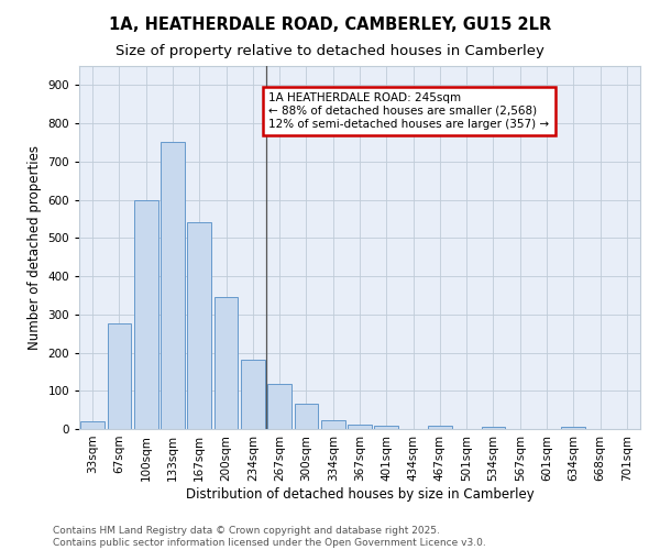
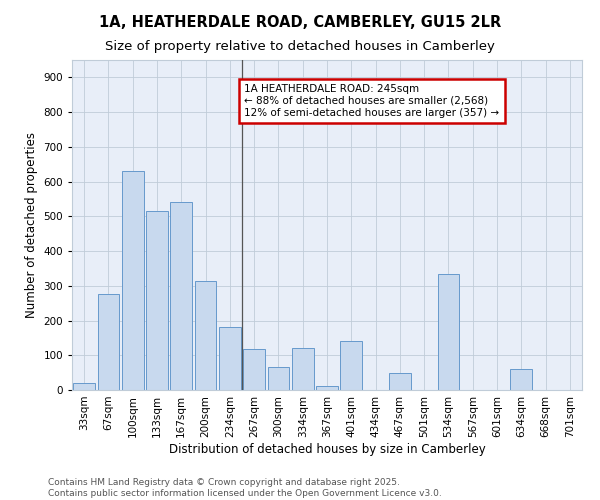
100sqm: 600 -> 630
133sqm: 750 -> 515
200sqm: 345 -> 315
334sqm: 22 -> 120
401sqm: 10 -> 140
467sqm: 8 -> 50
534sqm: 7 -> 335
634sqm: 5 -> 60
